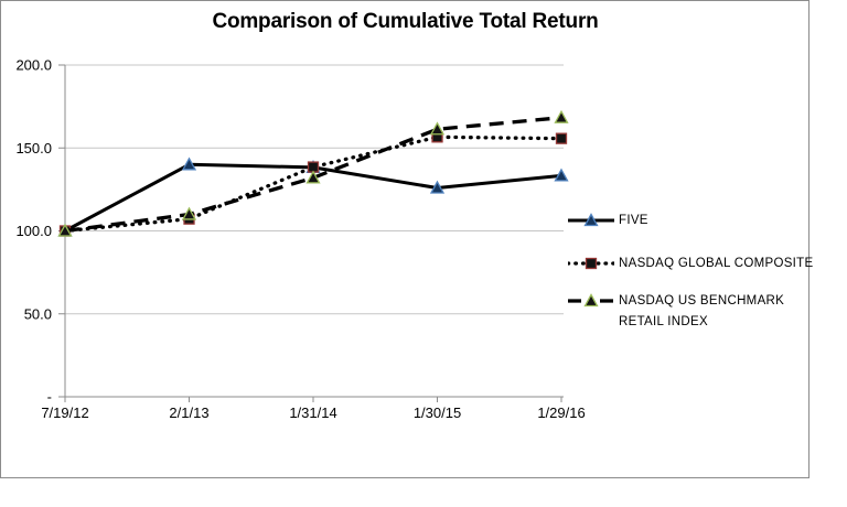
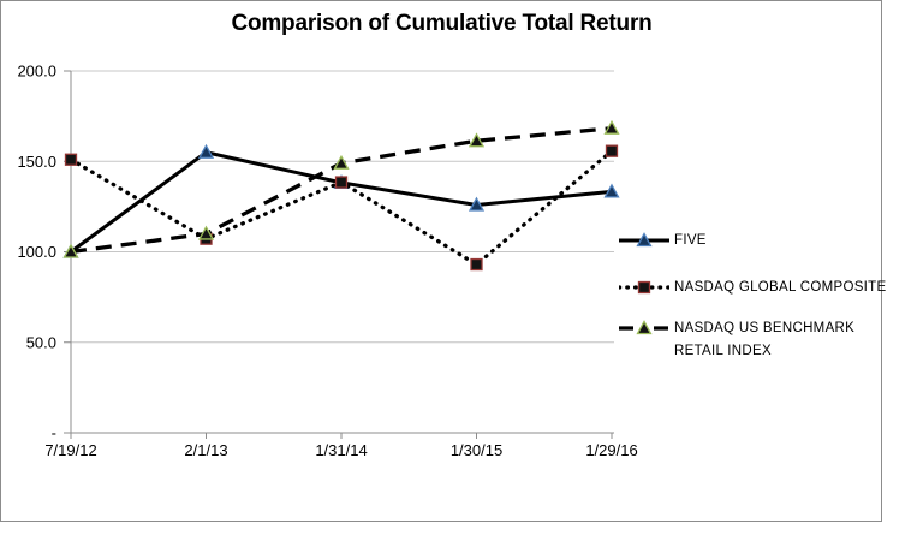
NASDAQ GLOBAL COMPOSITE/7/19/12: 100 -> 151
FIVE/2/1/13: 140 -> 155
NASDAQ US BENCHMARK RETAIL INDEX/1/31/14: 132 -> 149
NASDAQ GLOBAL COMPOSITE/1/30/15: 157 -> 93
